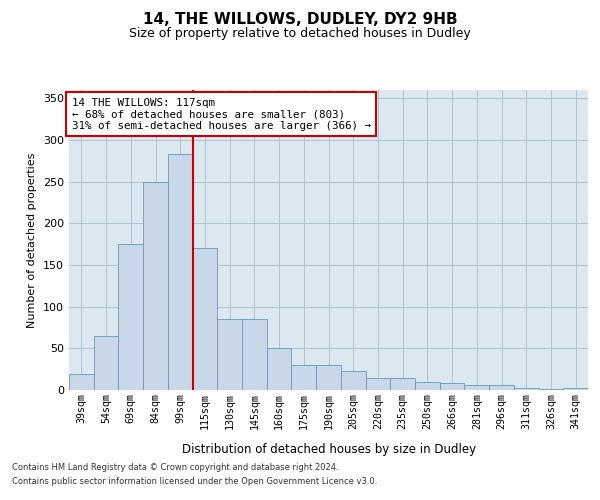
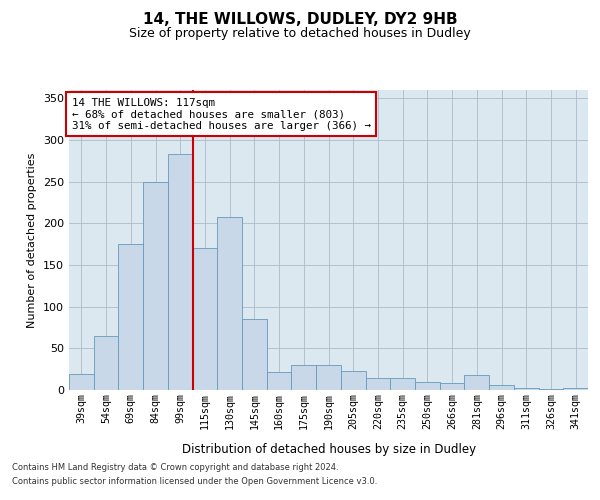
130sqm: 85 -> 208
160sqm: 51 -> 22
281sqm: 6 -> 18
